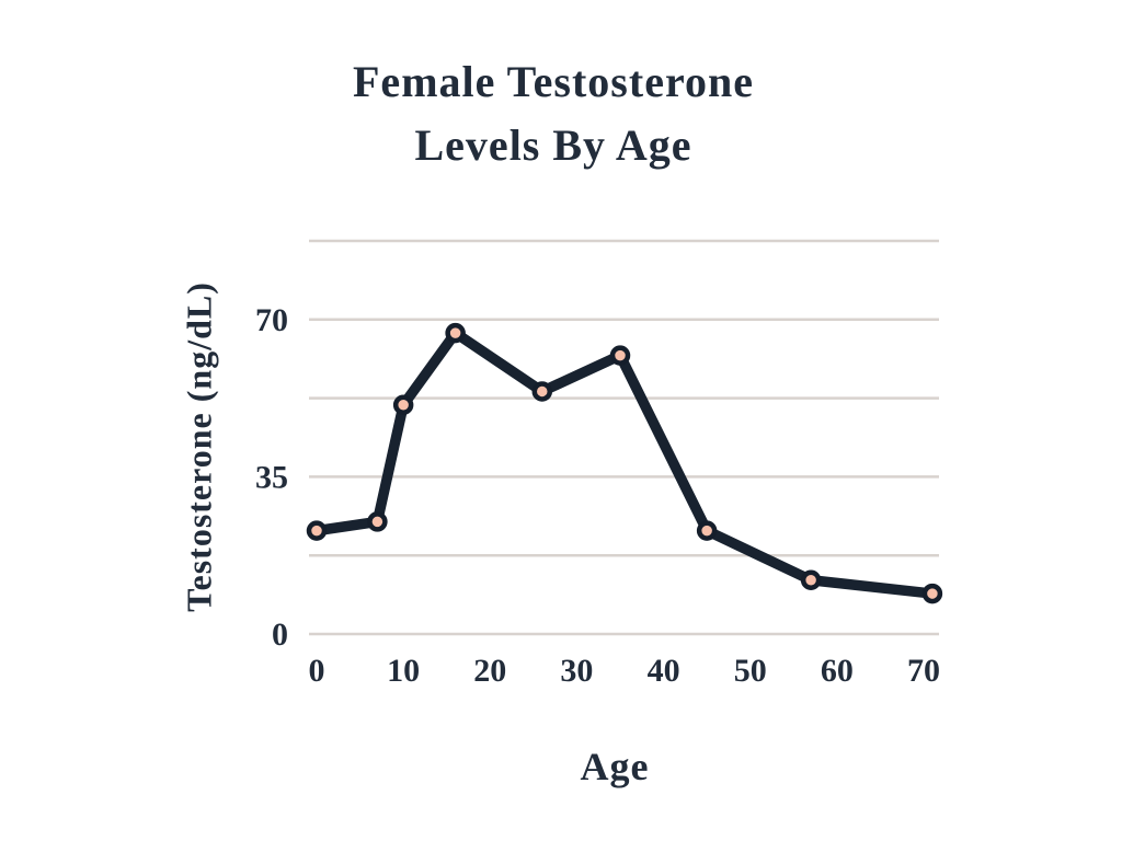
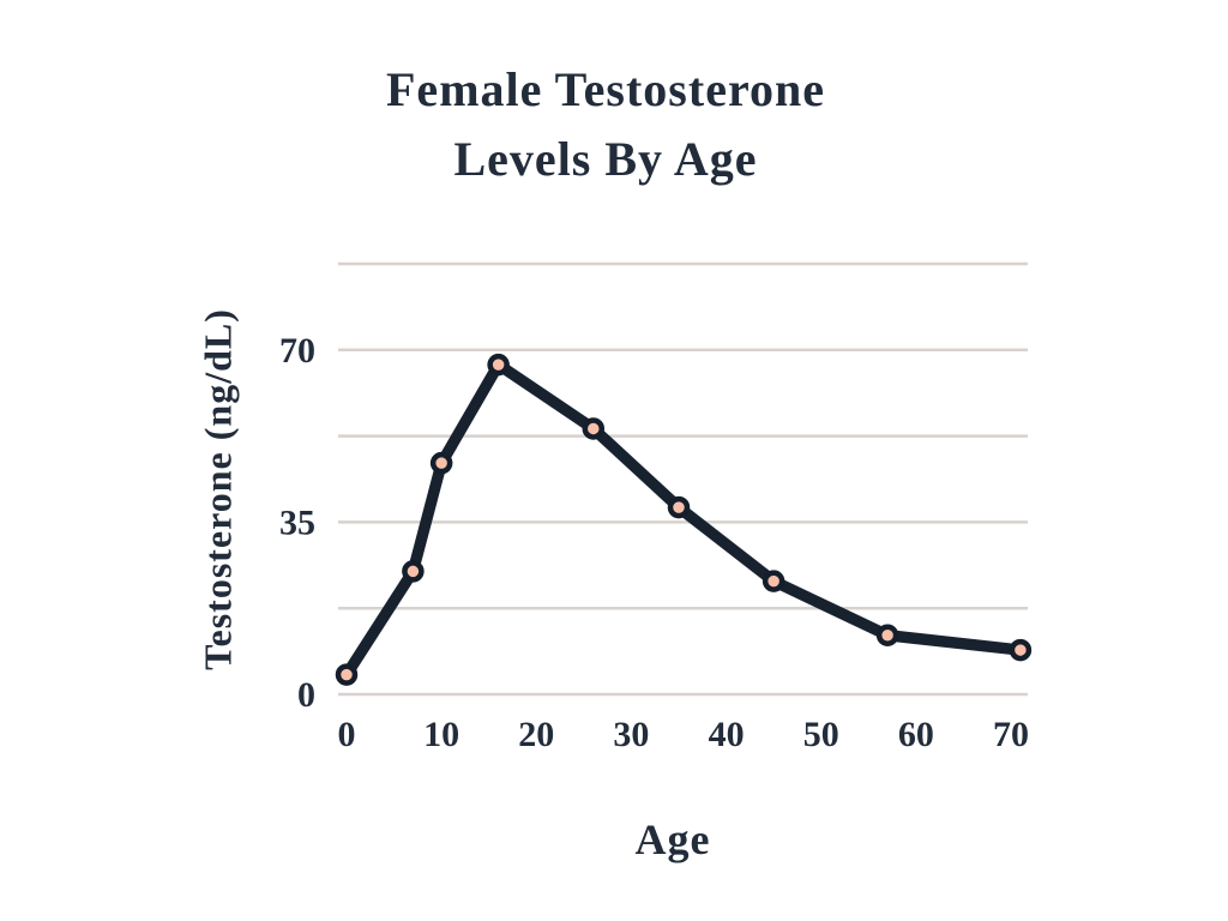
0: 23 -> 4
10: 51 -> 47
35: 62 -> 38
